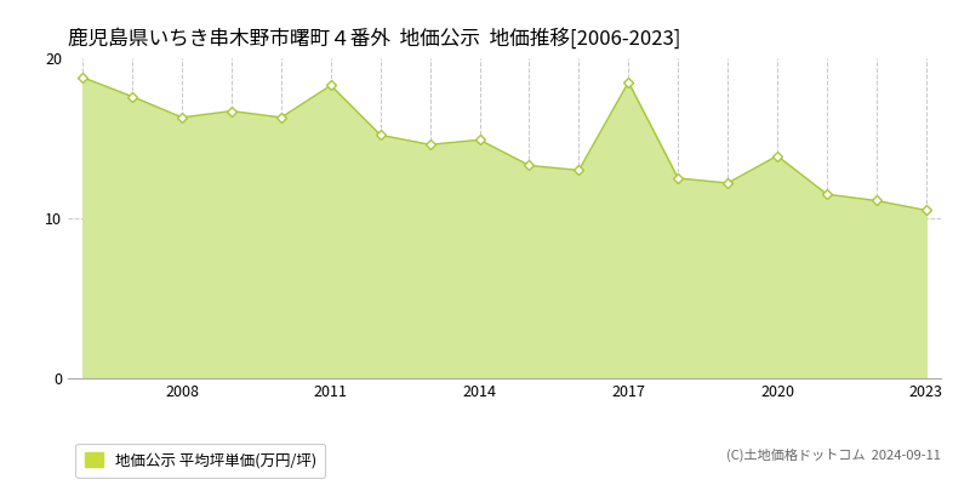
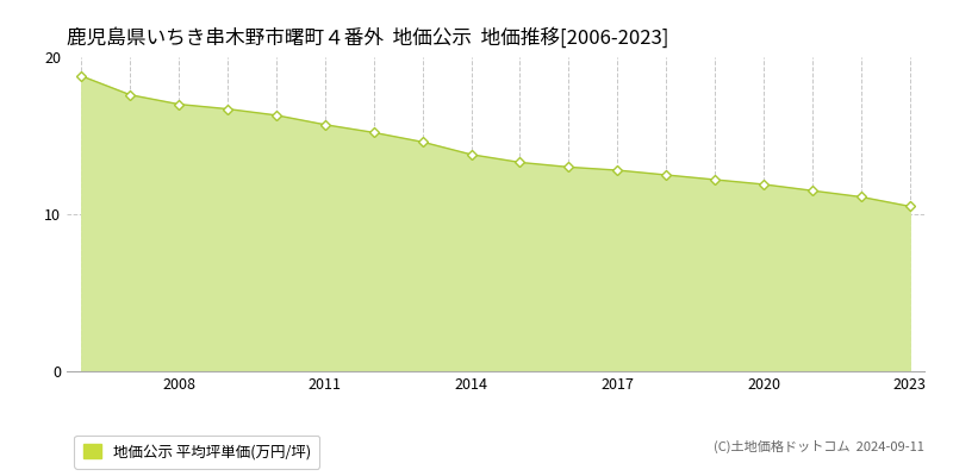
2008: 16.3 -> 17.0
2011: 18.3 -> 15.7
2014: 14.9 -> 13.8
2017: 18.5 -> 12.8
2020: 13.9 -> 11.9
